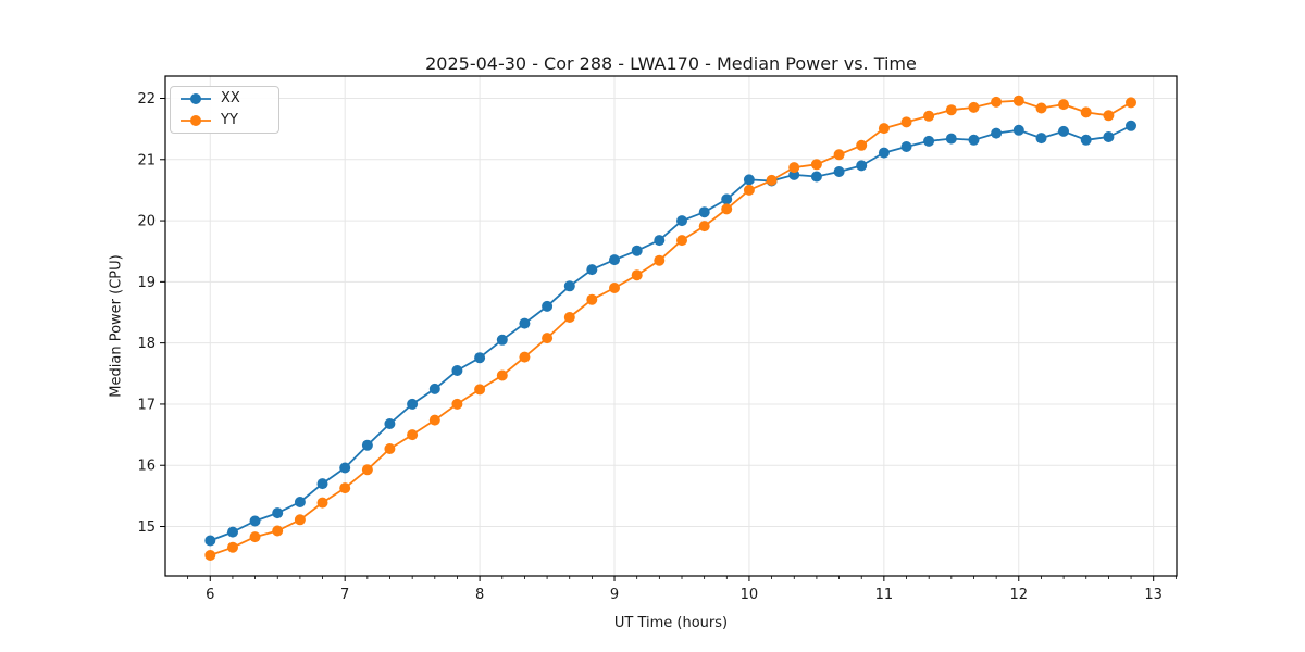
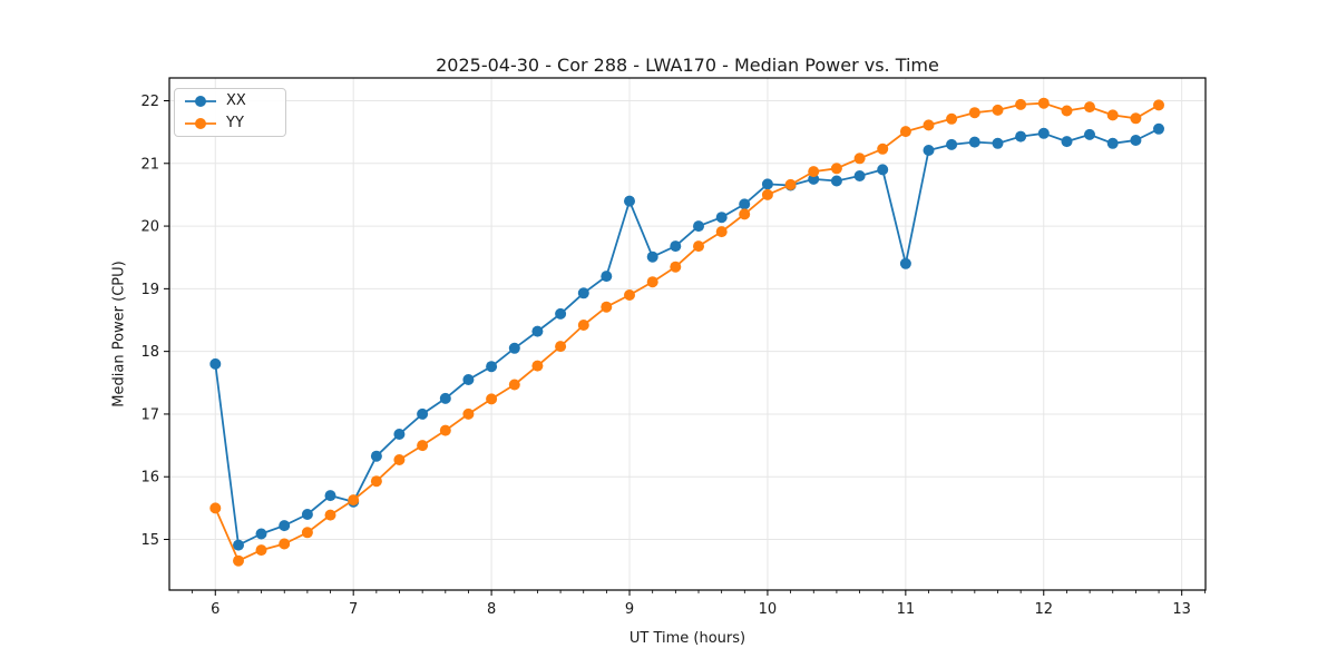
XX/6: 14.8 -> 17.8
YY/6: 14.5 -> 15.5
XX/7: 16.0 -> 15.6
XX/9: 19.4 -> 20.4
XX/11: 21.1 -> 19.4
